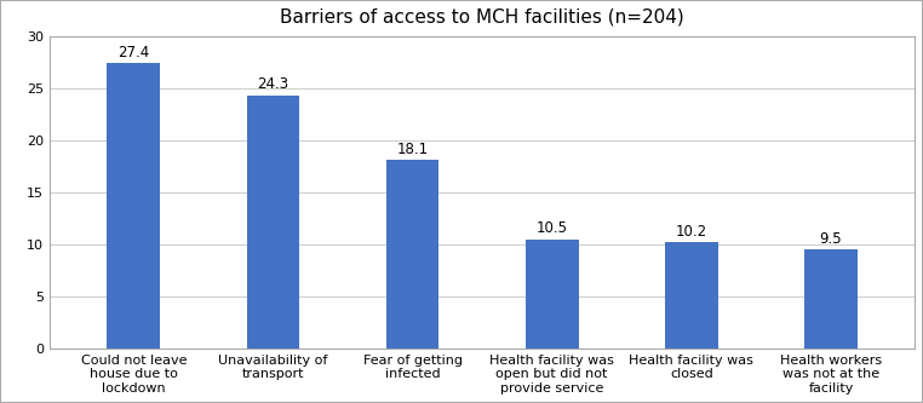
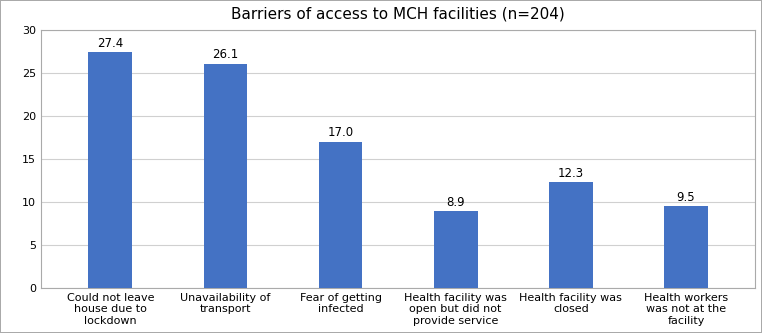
Unavailability of transport: 24.3 -> 26.1
Fear of getting infected: 18.1 -> 17.0
Health facility was open but did not provide service: 10.5 -> 8.9
Health facility was closed: 10.2 -> 12.3
